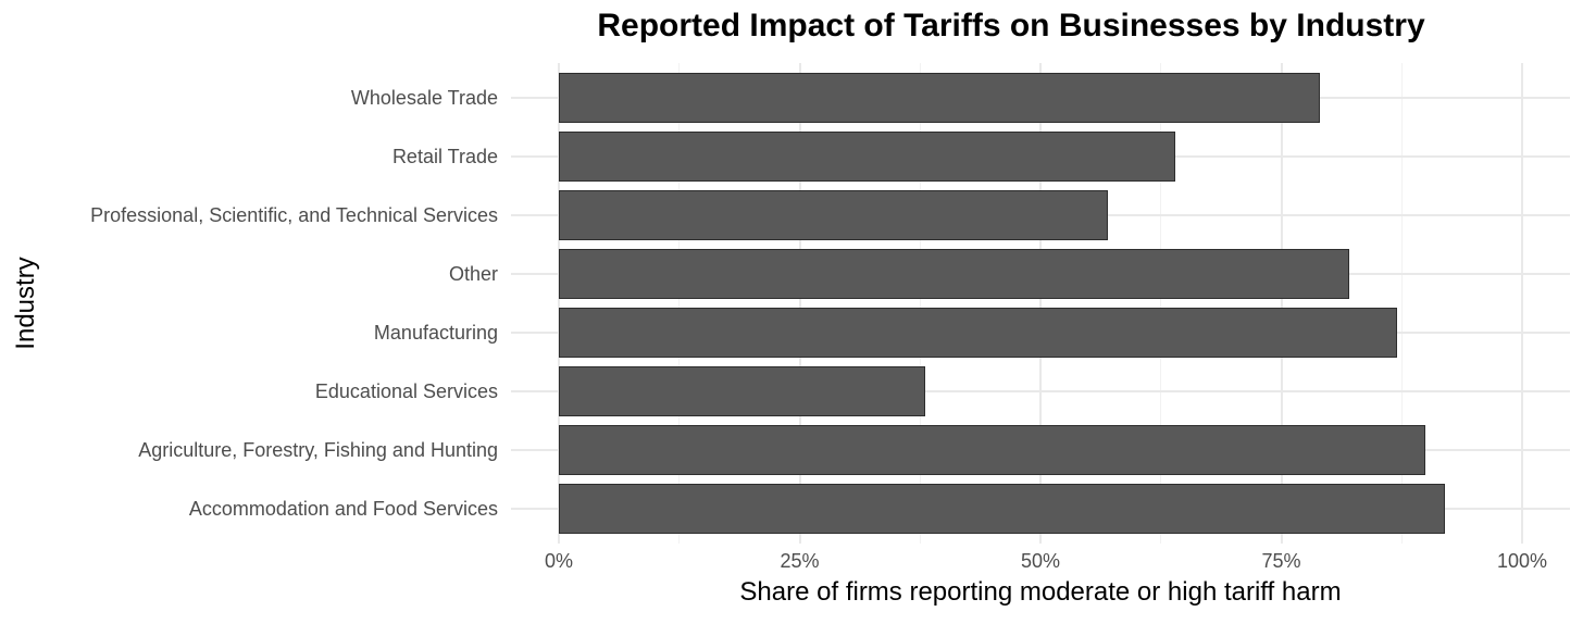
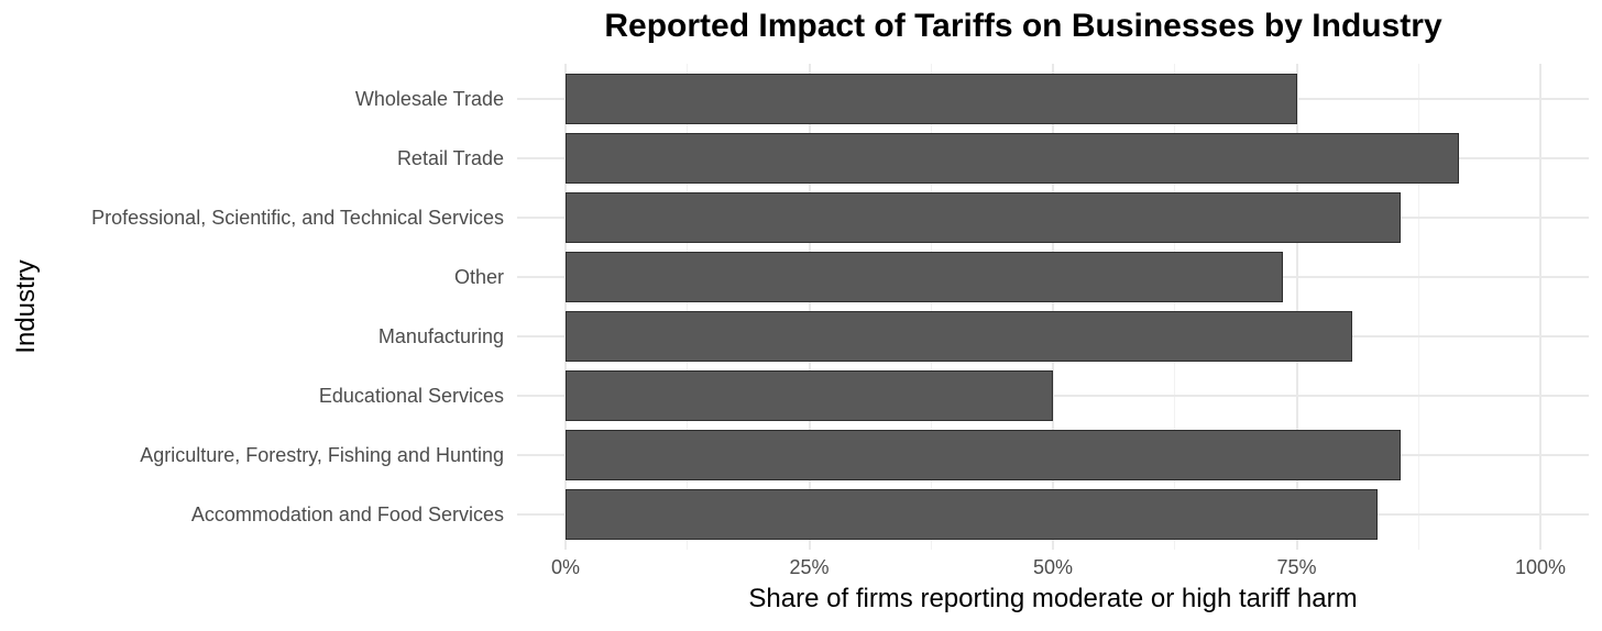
Wholesale Trade: 79% -> 75%
Retail Trade: 64% -> 92%
Professional, Scientific, and Technical Services: 57% -> 86%
Other: 82% -> 74%
Manufacturing: 87% -> 81%
Educational Services: 38% -> 50%
Agriculture, Forestry, Fishing and Hunting: 90% -> 86%
Accommodation and Food Services: 92% -> 83%
